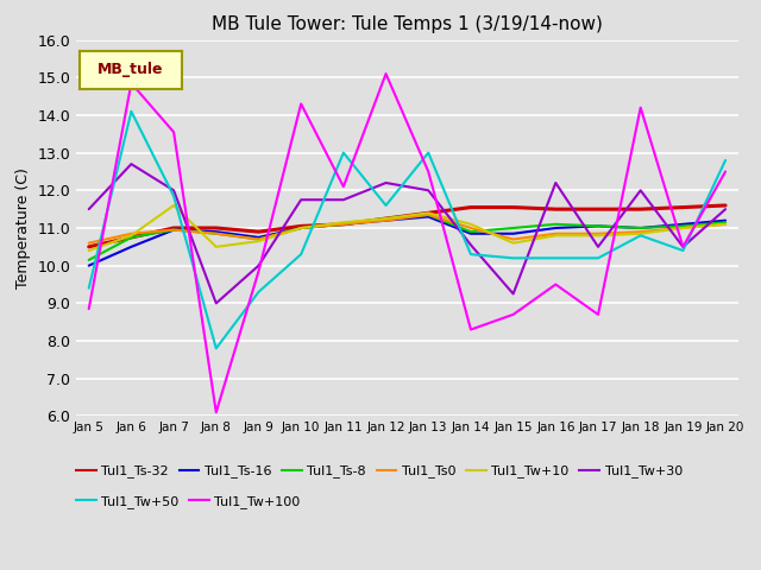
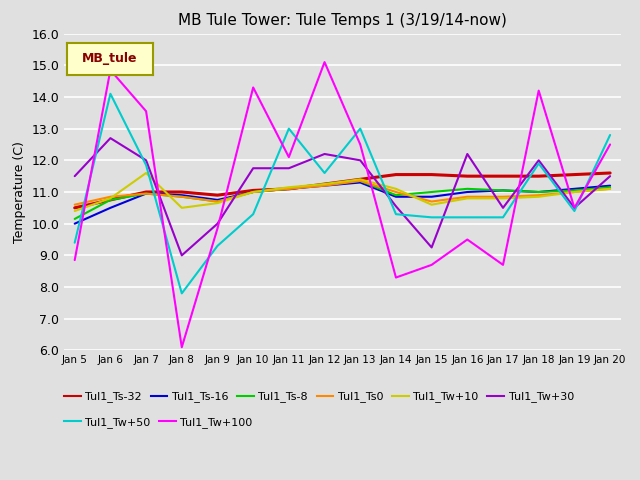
Tul1_Tw+50/Jan 18: 10.80 -> 11.90
